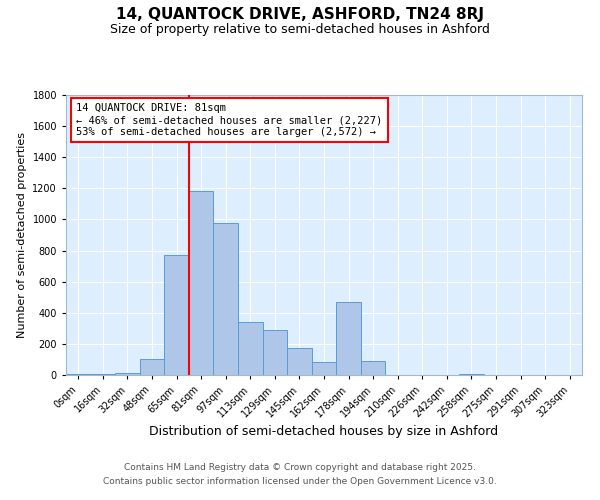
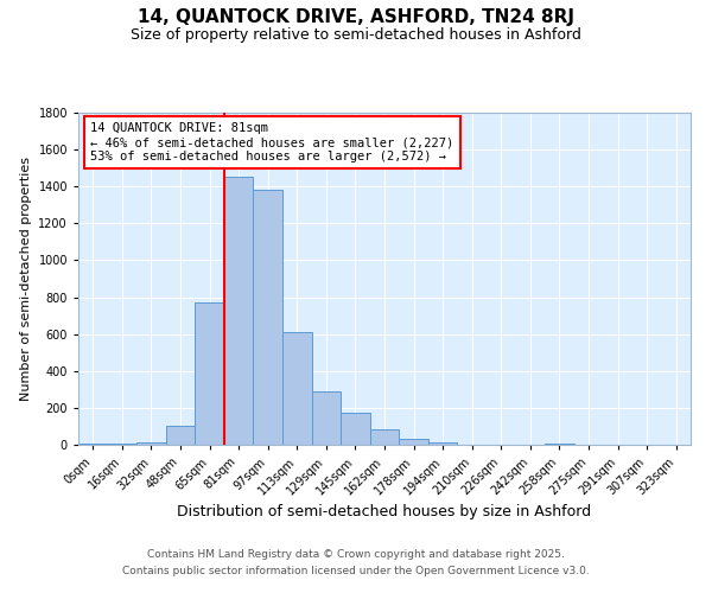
81sqm: 1180 -> 1450
97sqm: 980 -> 1380
113sqm: 340 -> 610
178sqm: 470 -> 30
194sqm: 90 -> 20
